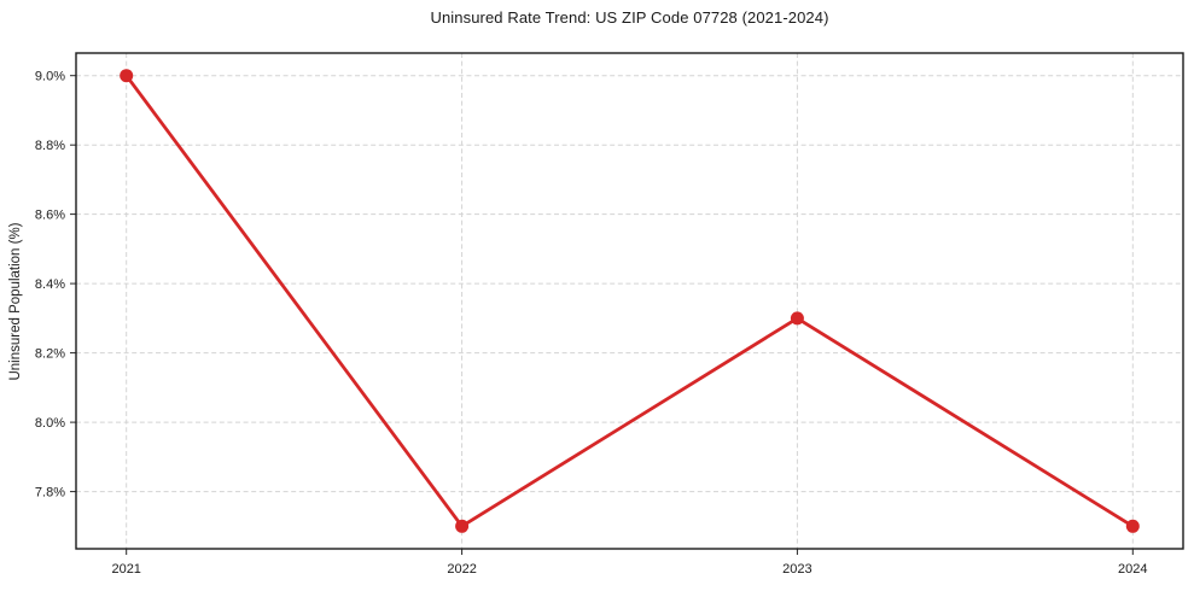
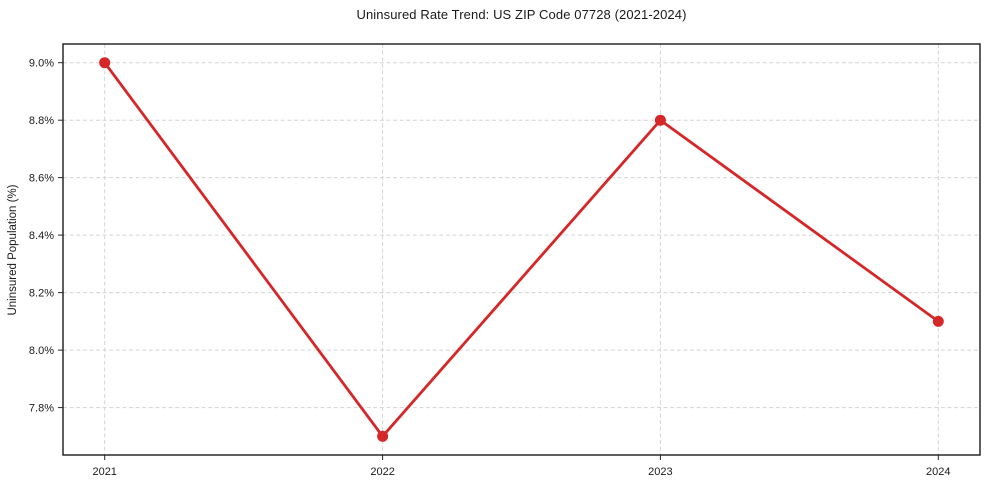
2023: 8.3% -> 8.8%
2024: 7.7% -> 8.1%
